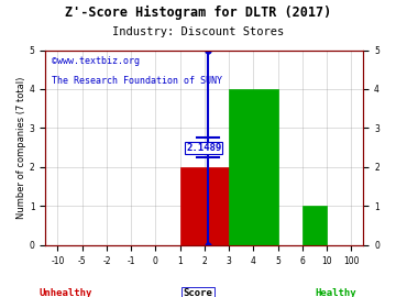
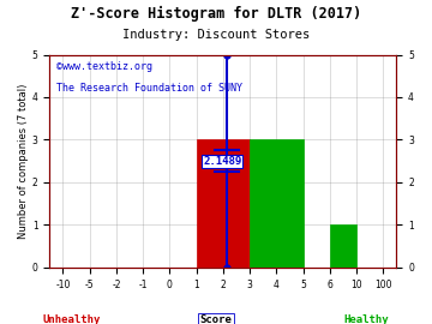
2: 2 -> 3
4: 4 -> 3
